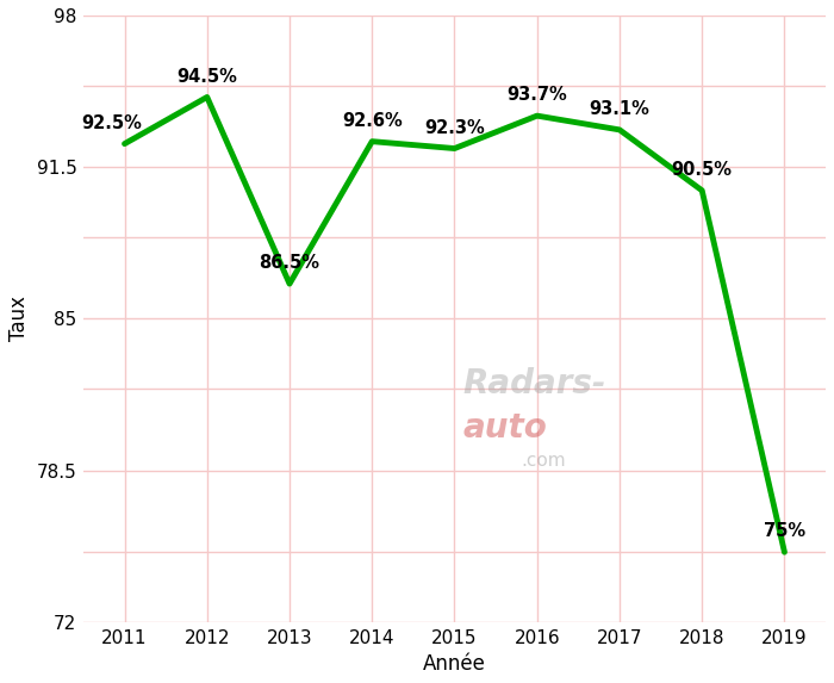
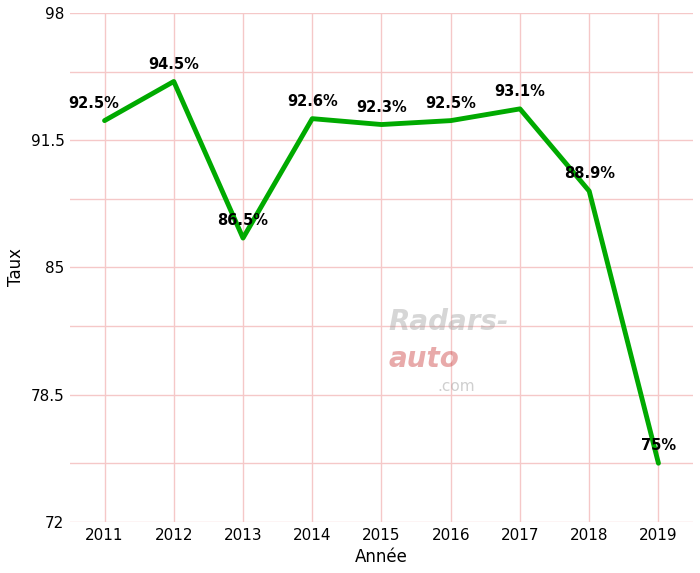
2016: 93.7% -> 92.5%
2018: 90.5% -> 88.9%
